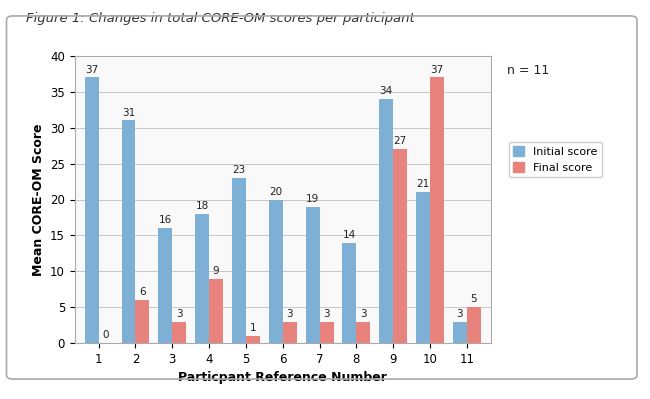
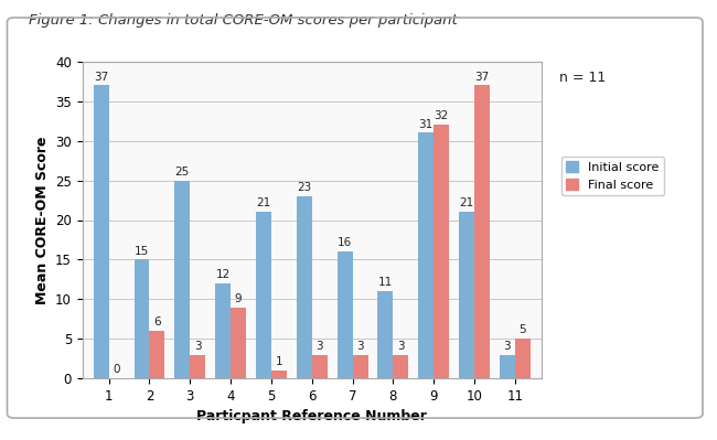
Initial score/2: 31 -> 15
Initial score/3: 16 -> 25
Initial score/4: 18 -> 12
Initial score/5: 23 -> 21
Initial score/6: 20 -> 23
Initial score/7: 19 -> 16
Initial score/8: 14 -> 11
Initial score/9: 34 -> 31
Final score/9: 27 -> 32
